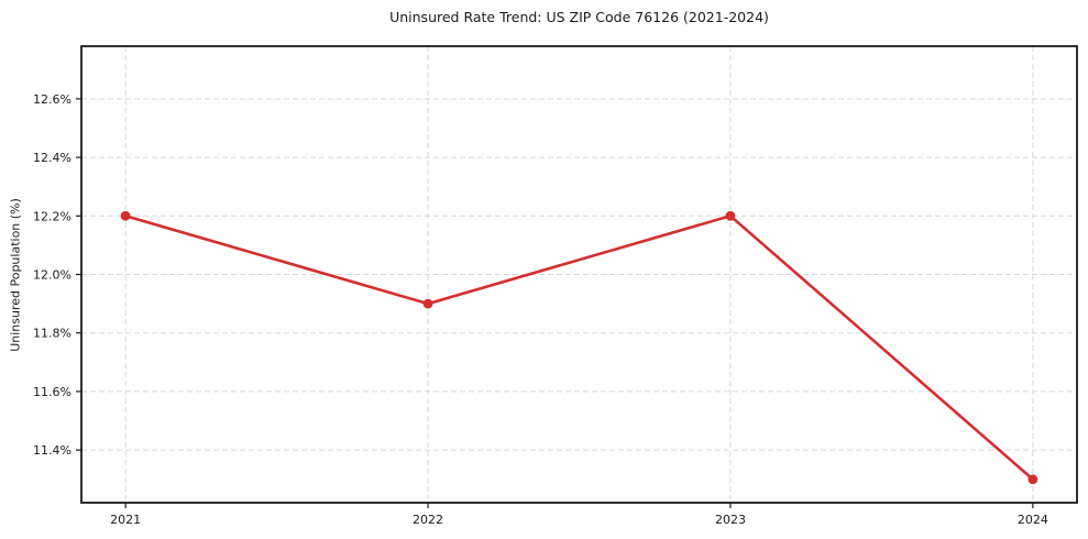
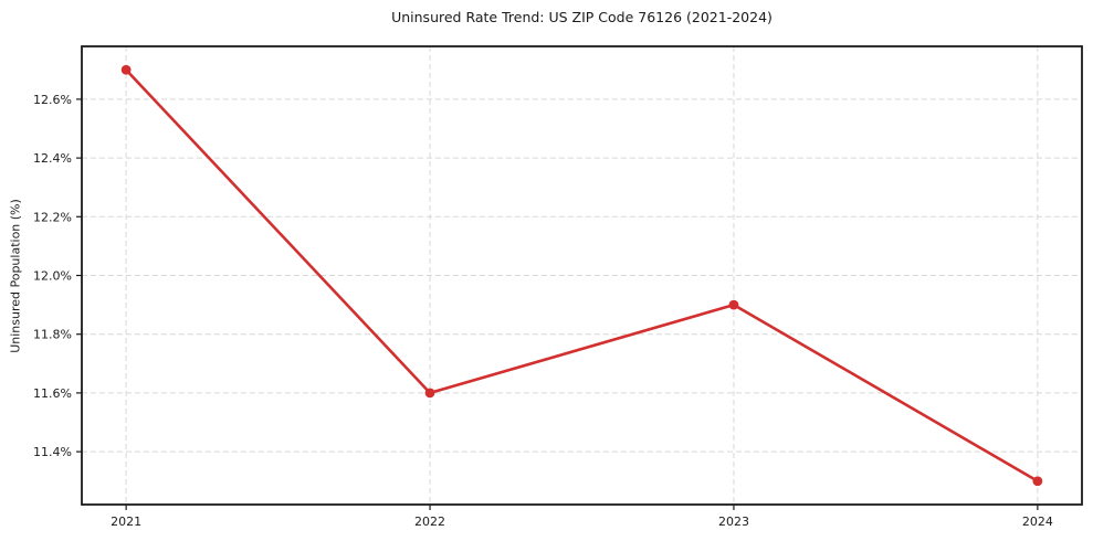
2021: 12.2% -> 12.7%
2022: 11.9% -> 11.6%
2023: 12.2% -> 11.9%
